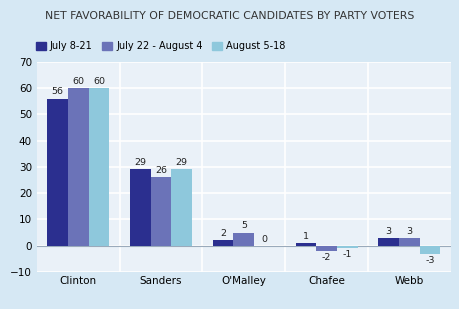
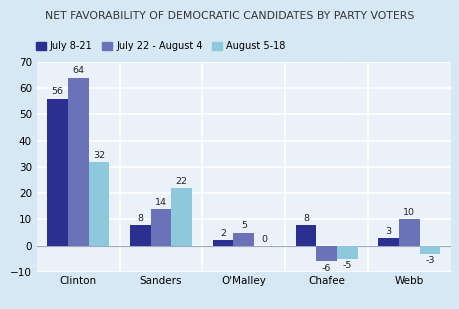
July 22 - August 4/Clinton: 60 -> 64
August 5-18/Clinton: 60 -> 32
July 8-21/Sanders: 29 -> 8
July 22 - August 4/Sanders: 26 -> 14
August 5-18/Sanders: 29 -> 22
July 8-21/Chafee: 1 -> 8
July 22 - August 4/Chafee: -2 -> -6
August 5-18/Chafee: -1 -> -5
July 22 - August 4/Webb: 3 -> 10
